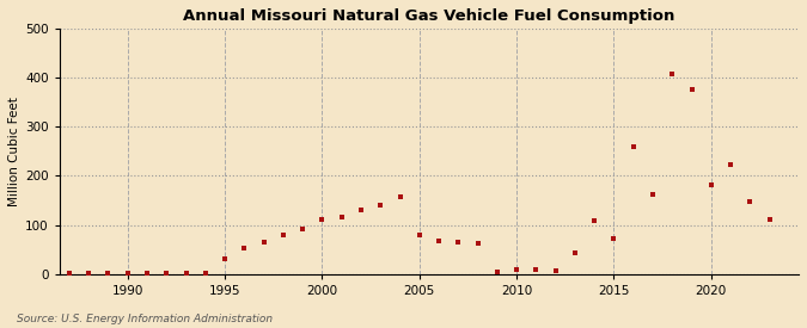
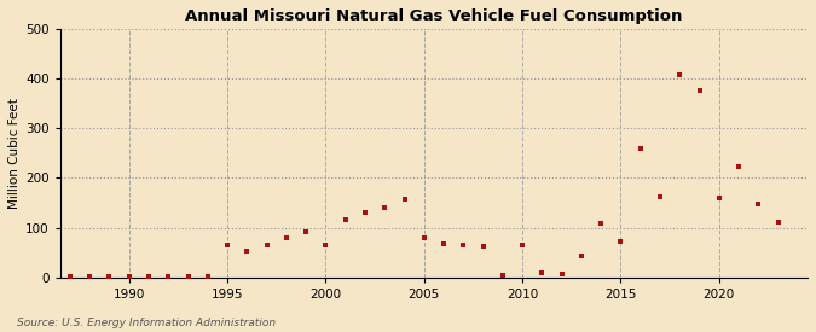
1995: 30 -> 65
2000: 110 -> 65
2010: 8 -> 65
2020: 182 -> 160
